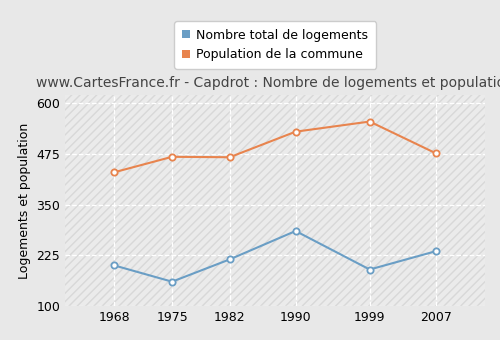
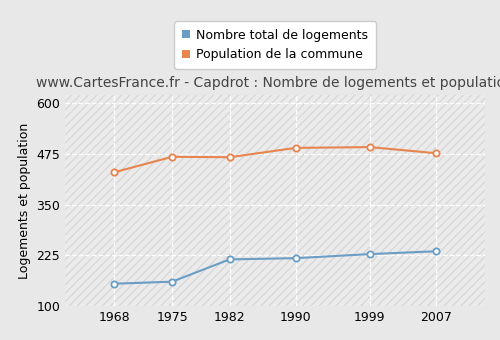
Nombre total de logements/1968: 200 -> 155
Nombre total de logements/1990: 285 -> 218
Population de la commune/1990: 530 -> 490
Nombre total de logements/1999: 190 -> 228
Population de la commune/1999: 555 -> 492
